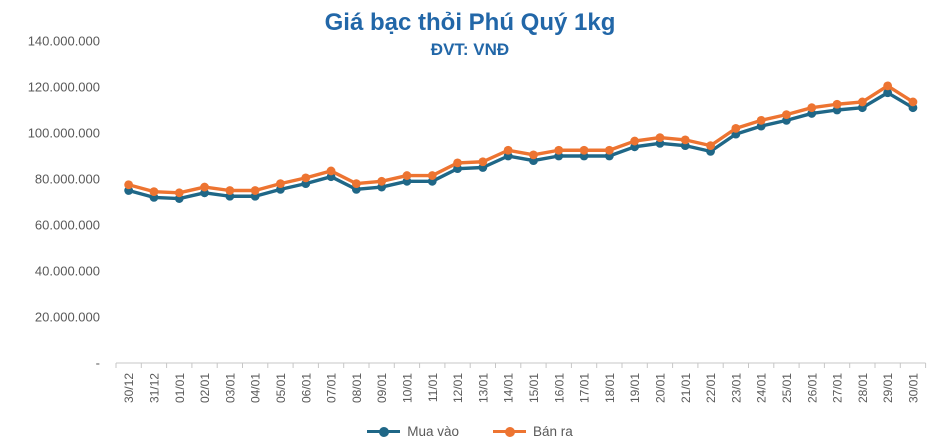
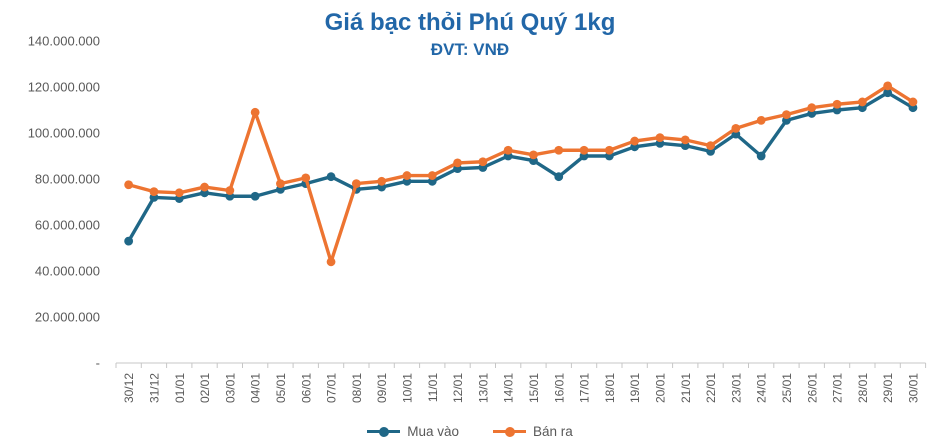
Mua vào/30/12: 75000000 -> 53000000
Bán ra/04/01: 75000000 -> 109000000
Bán ra/07/01: 84000000 -> 44000000
Mua vào/16/01: 90000000 -> 81000000
Mua vào/24/01: 103000000 -> 90000000
